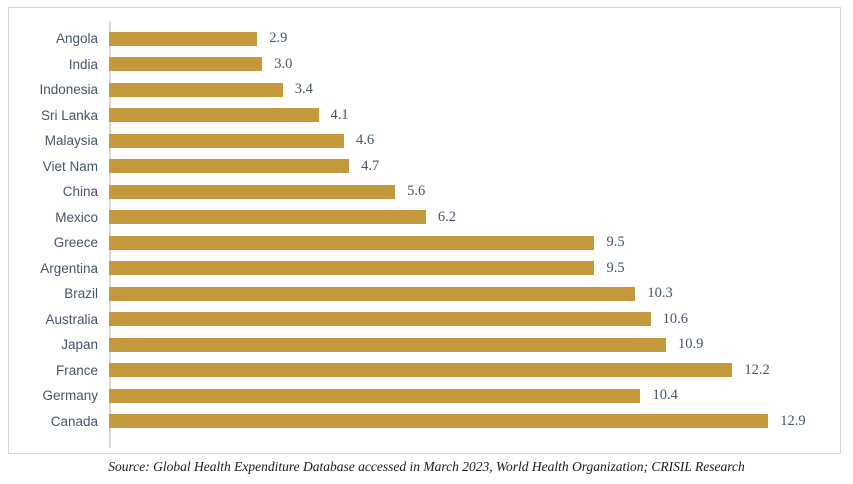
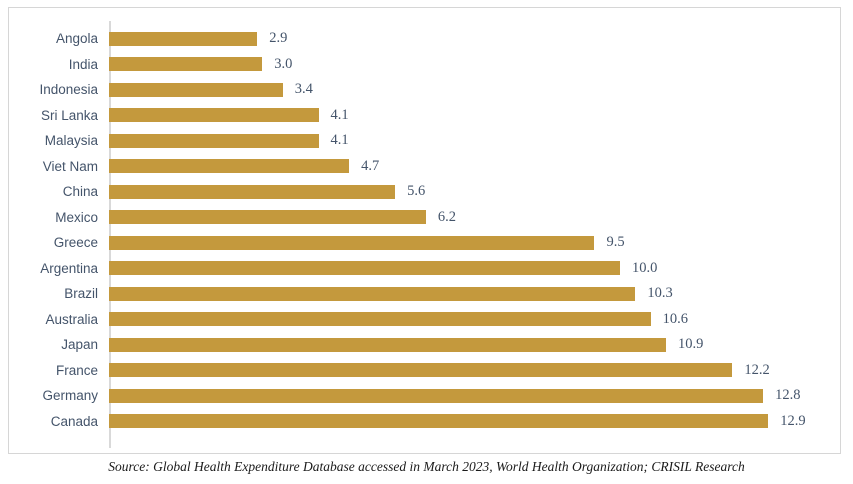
Malaysia: 4.6 -> 4.1
Argentina: 9.5 -> 10.0
Germany: 10.4 -> 12.8
